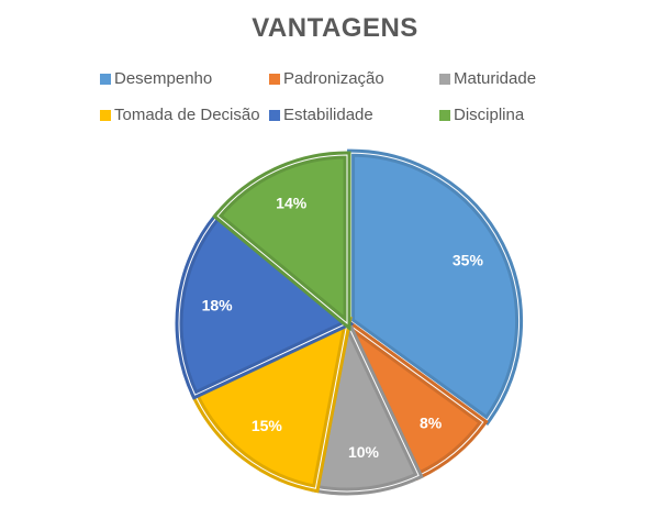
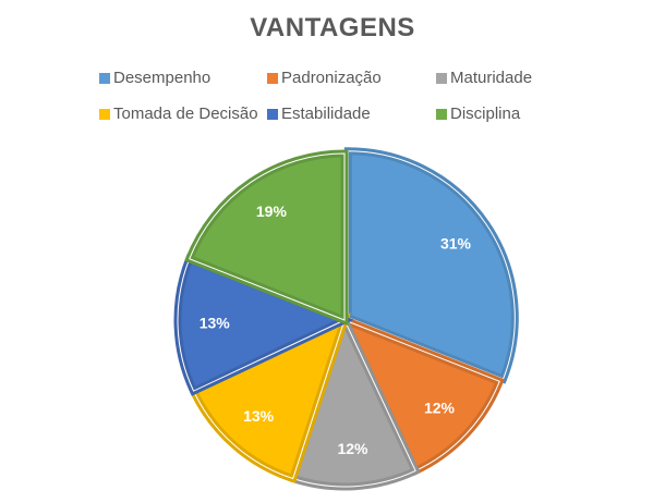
Desempenho: 35% -> 31%
Padronização: 8% -> 12%
Maturidade: 10% -> 12%
Tomada de Decisão: 15% -> 13%
Estabilidade: 18% -> 13%
Disciplina: 14% -> 19%
